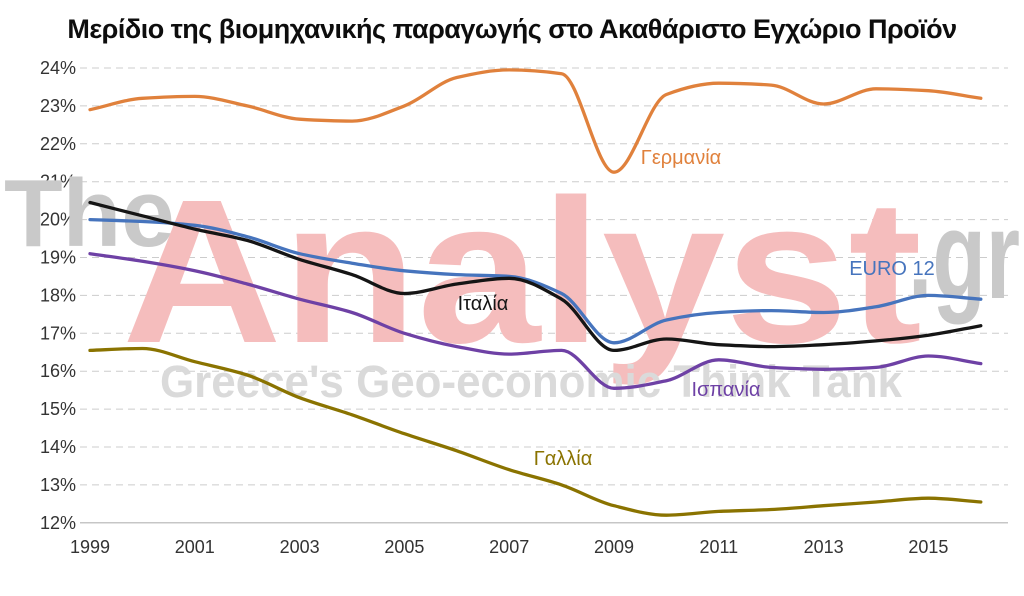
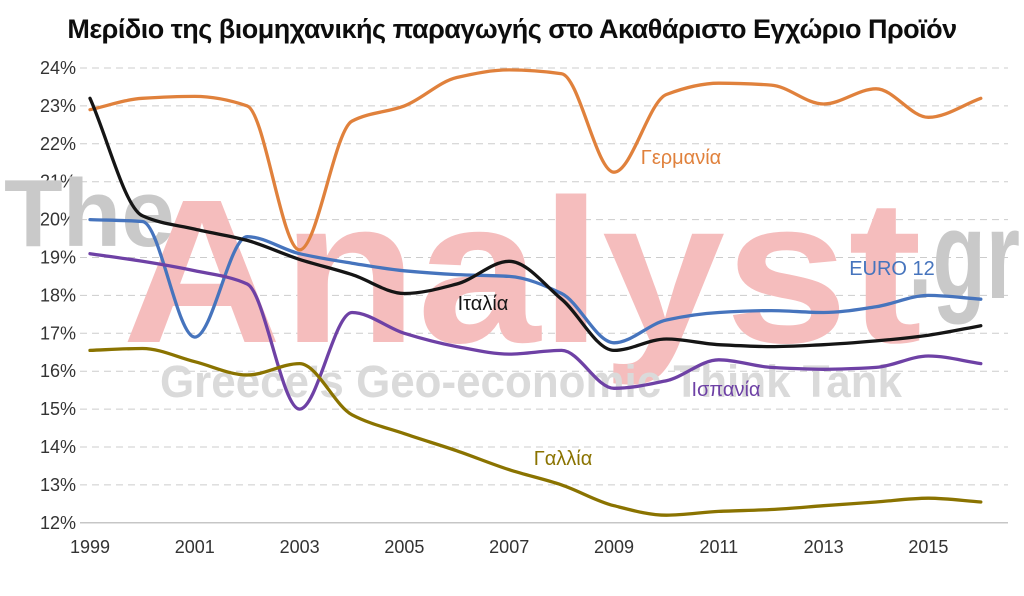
Ιταλία/1999: 20.4% -> 23.2%
EURO 12/2001: 19.9% -> 16.9%
Γερμανία/2003: 22.6% -> 19.2%
Ισπανία/2003: 17.9% -> 15.0%
Γαλλία/2003: 15.3% -> 16.2%
Ιταλία/2007: 18.4% -> 18.9%
Γερμανία/2015: 23.4% -> 22.7%
